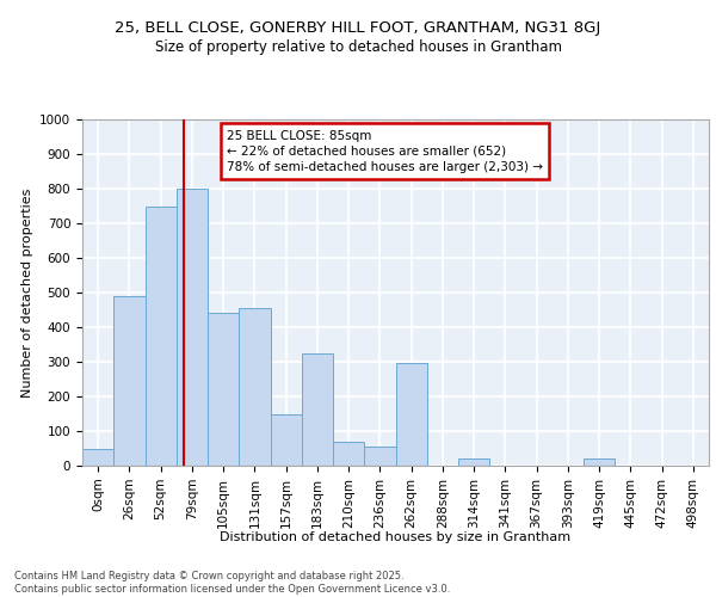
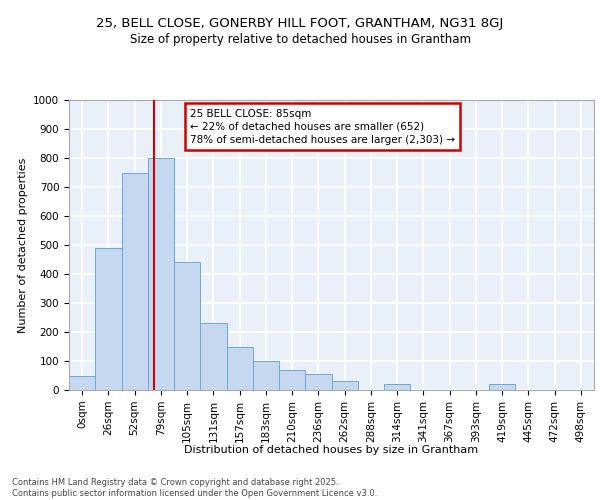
131sqm: 455 -> 230
183sqm: 325 -> 100
262sqm: 295 -> 30
